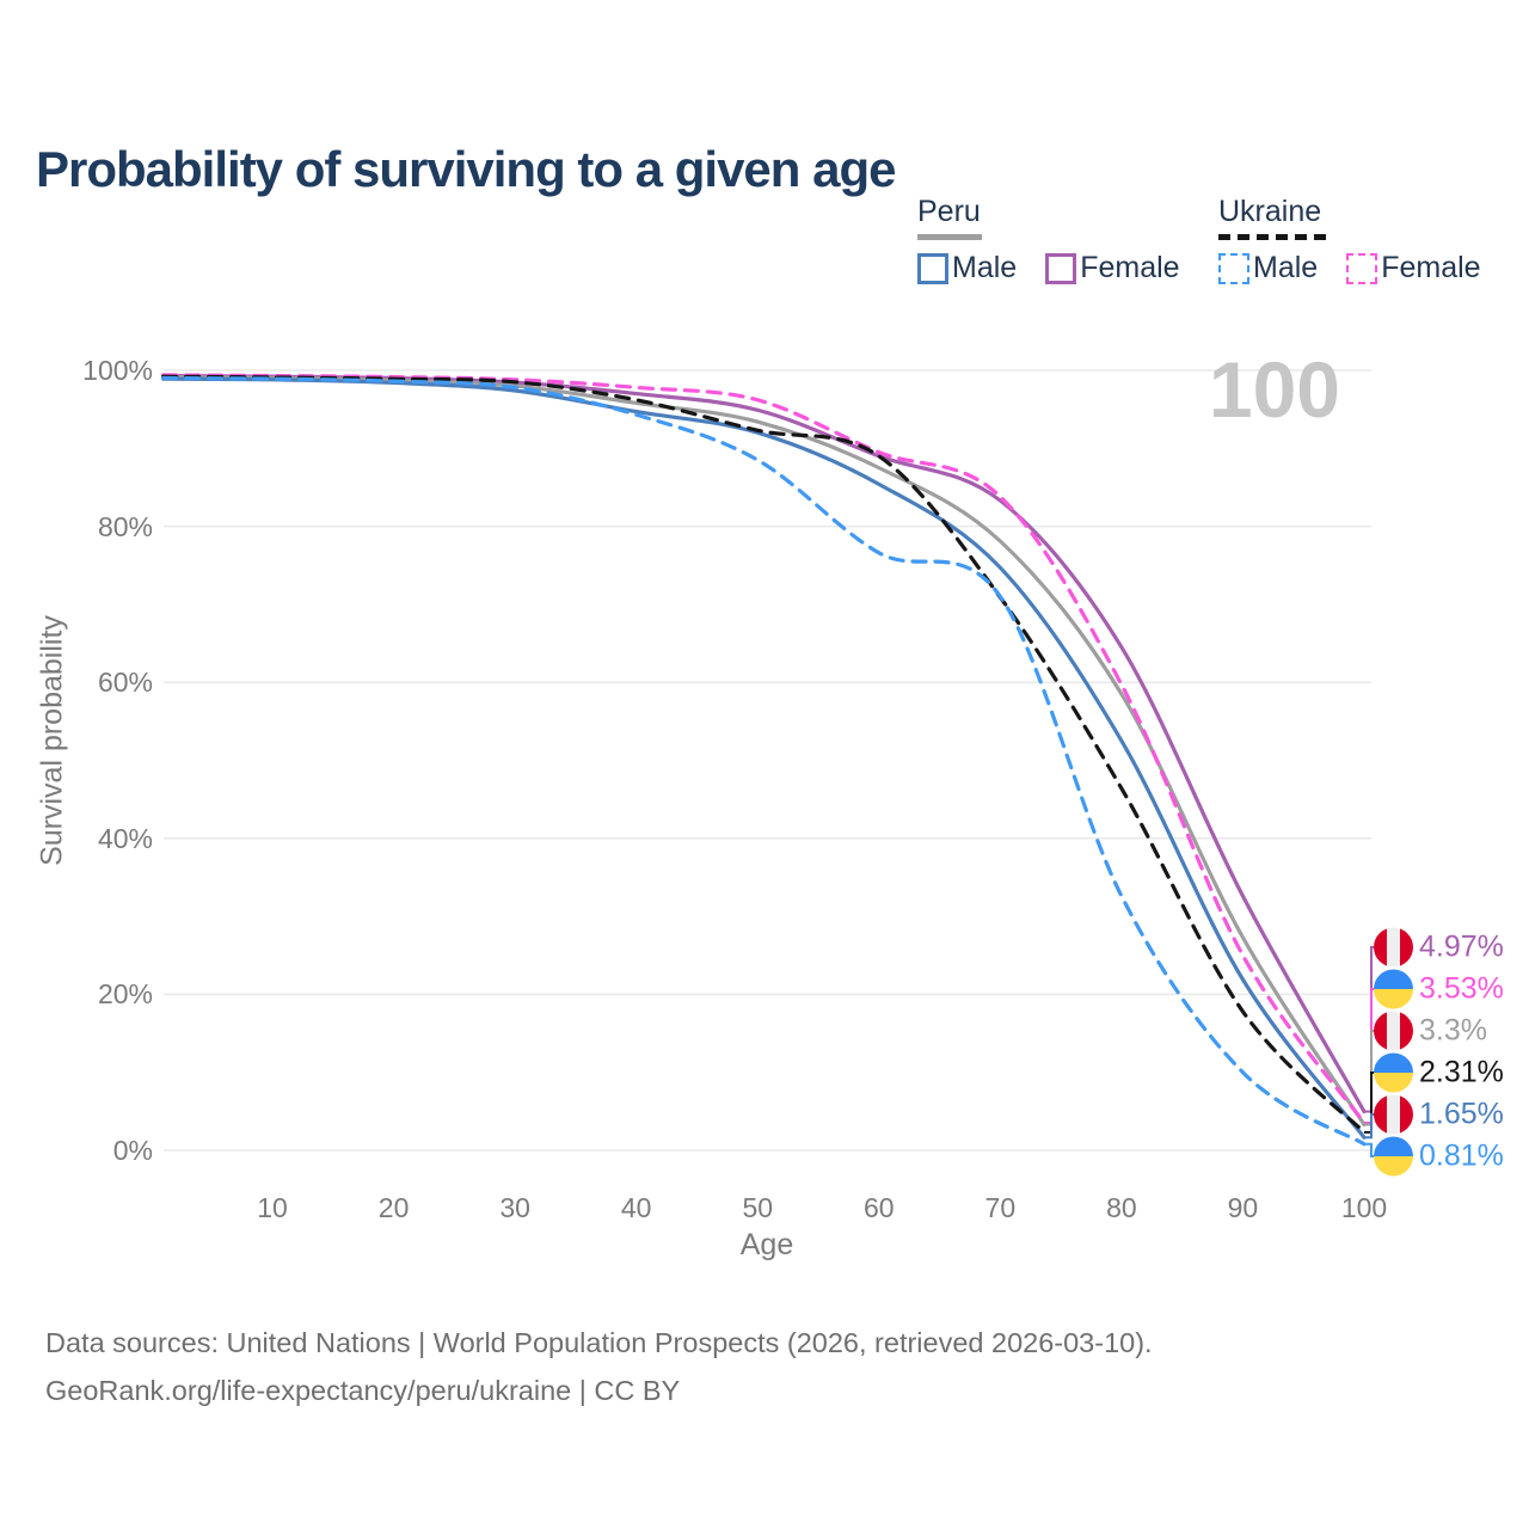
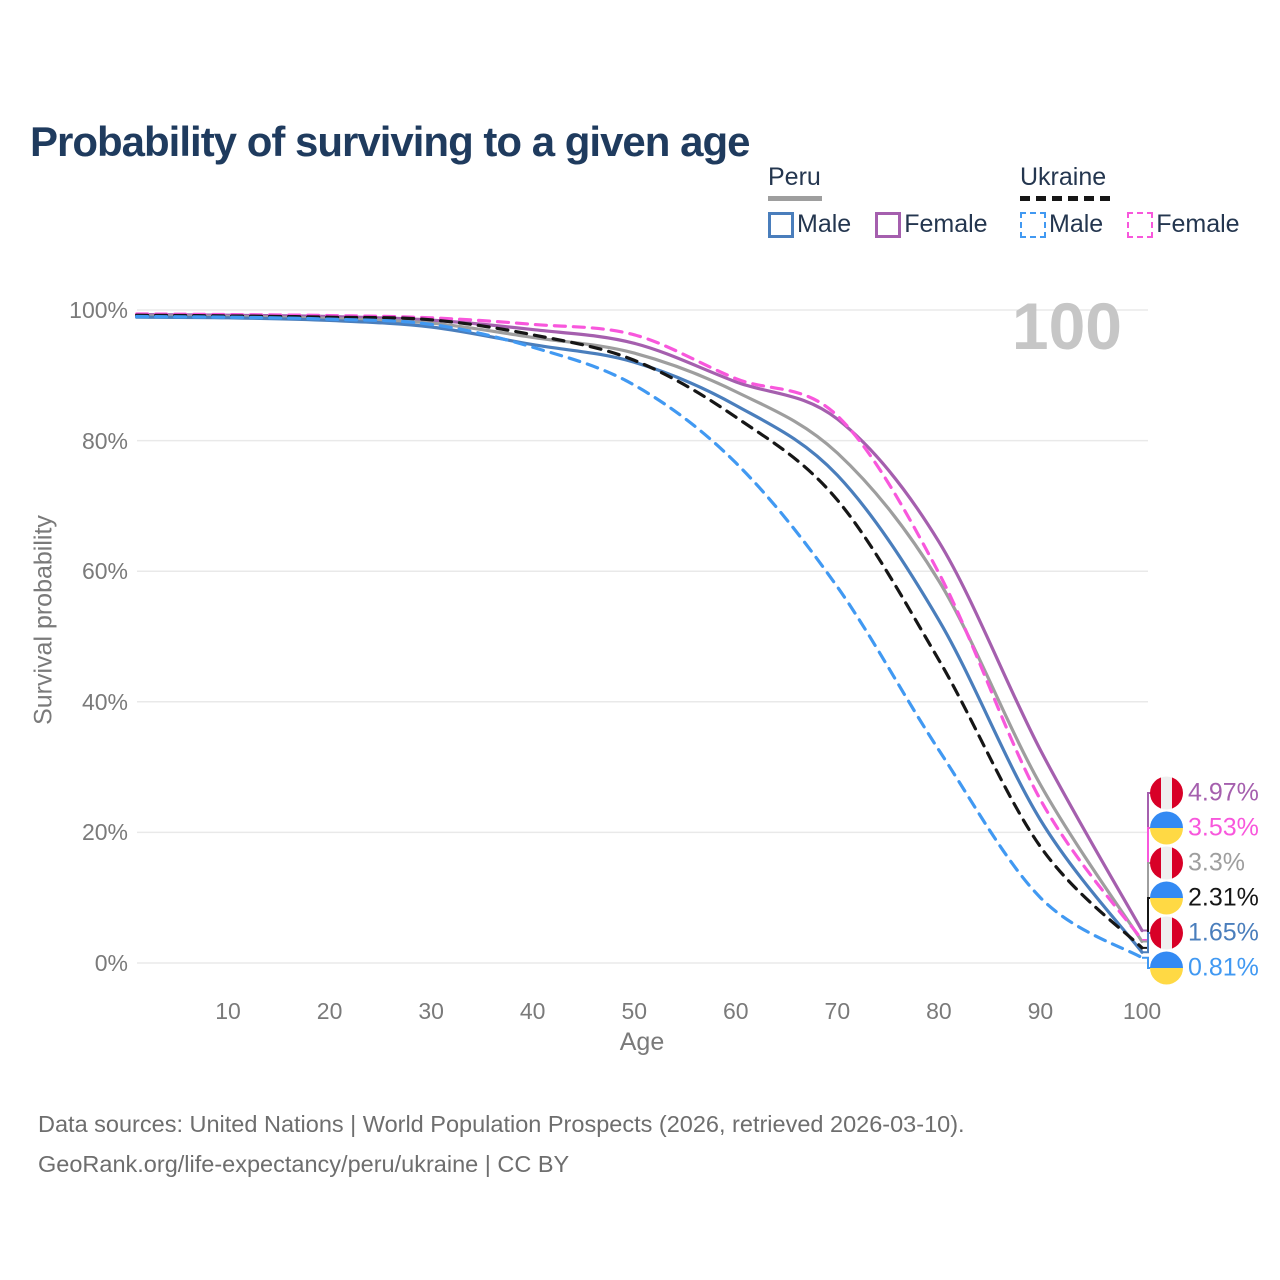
Ukraine/60: 89% -> 84%
Ukraine Male/70: 71% -> 58%
